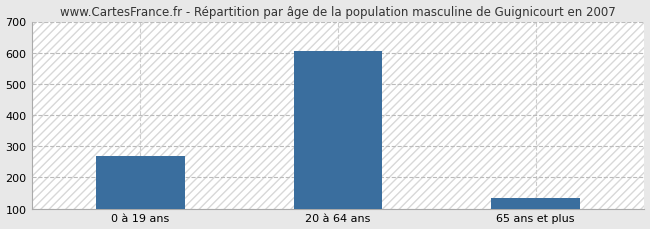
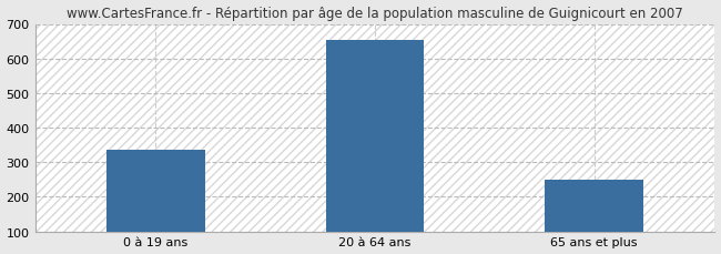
0 à 19 ans: 270 -> 335
20 à 64 ans: 606 -> 655
65 ans et plus: 135 -> 250
